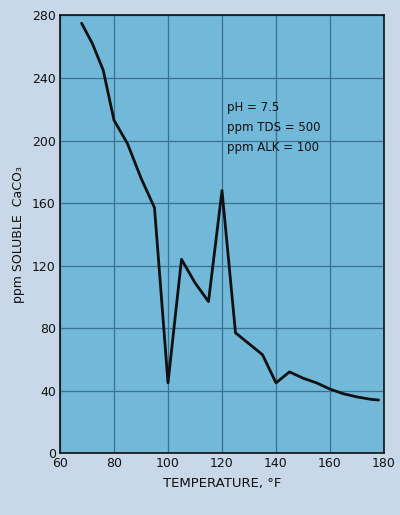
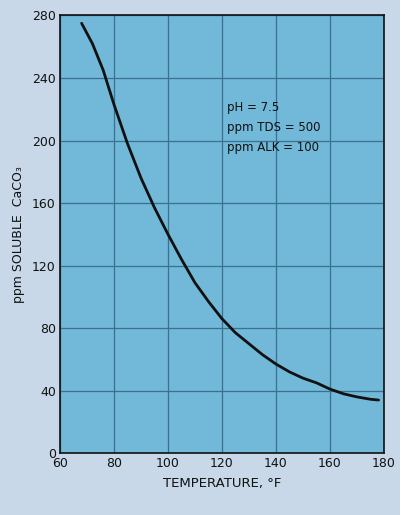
80: 213 -> 223
100: 45 -> 140
120: 168 -> 86
140: 45 -> 57
